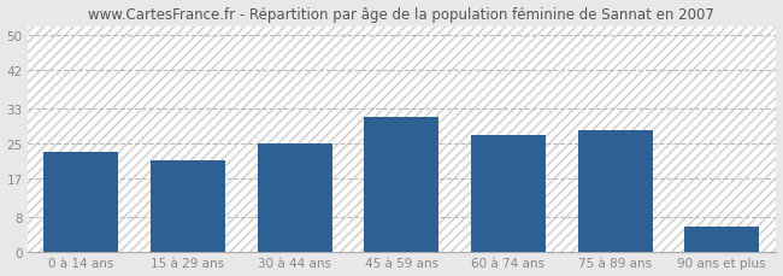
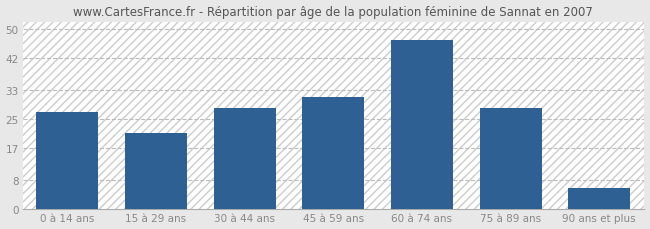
0 à 14 ans: 23 -> 27
30 à 44 ans: 25 -> 28
60 à 74 ans: 27 -> 47
